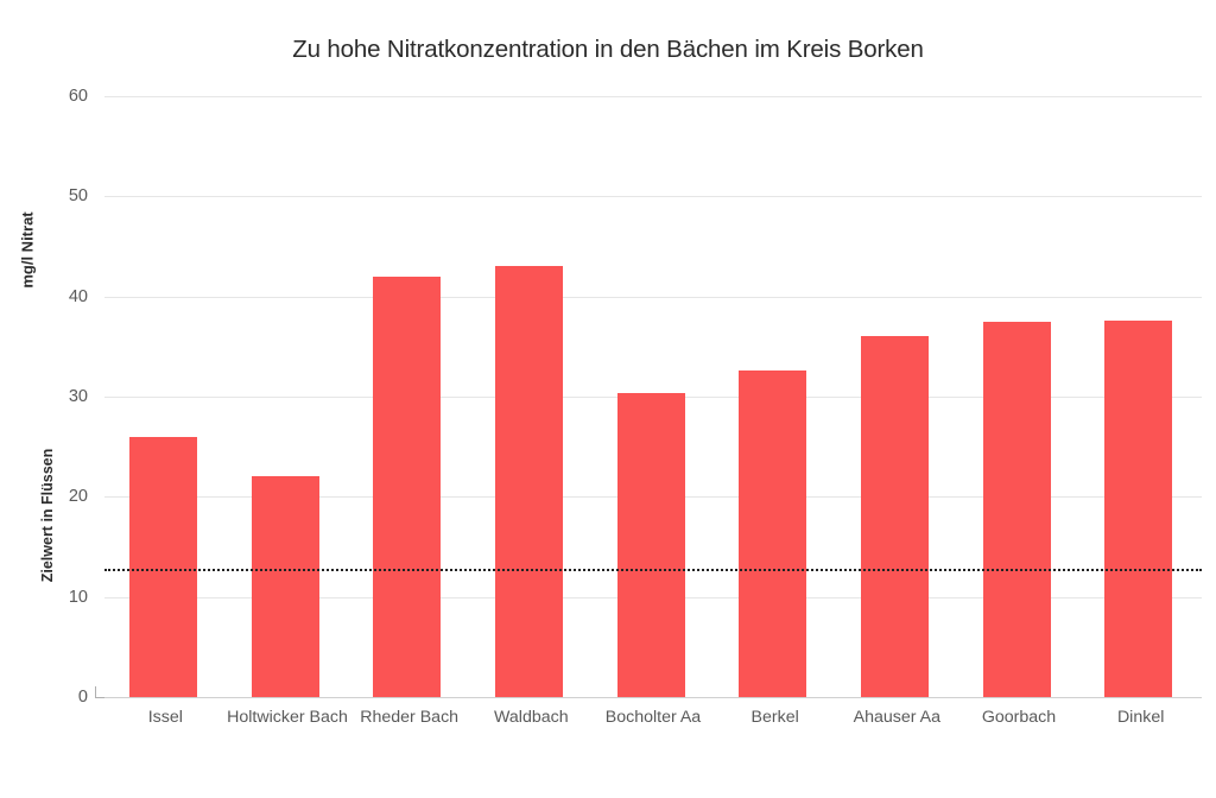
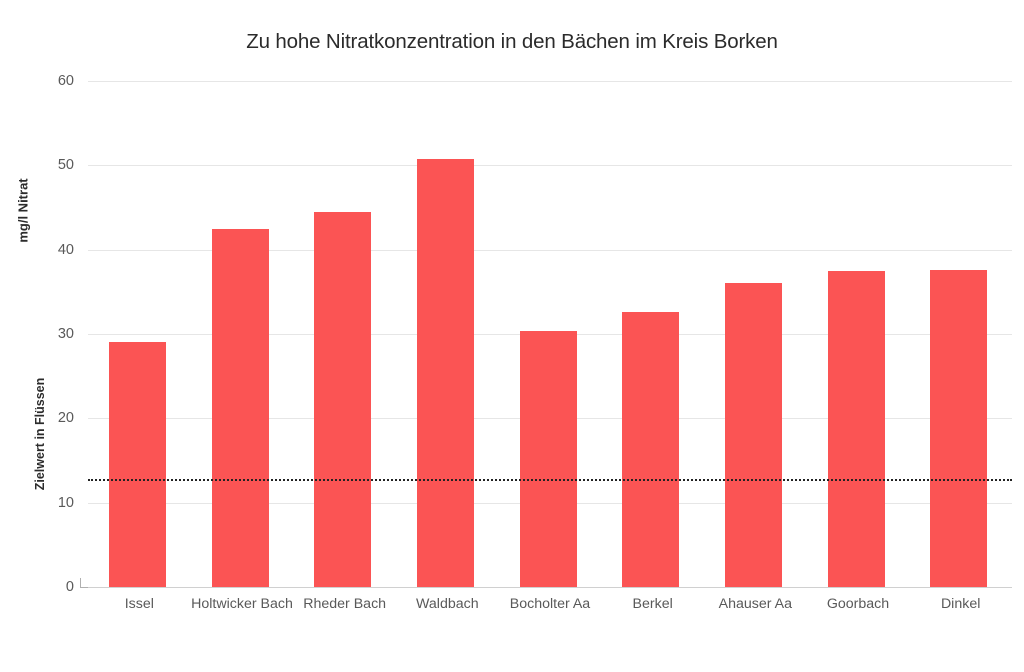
Issel: 26 -> 29
Holtwicker Bach: 22 -> 42
Rheder Bach: 42 -> 44
Waldbach: 43 -> 51
